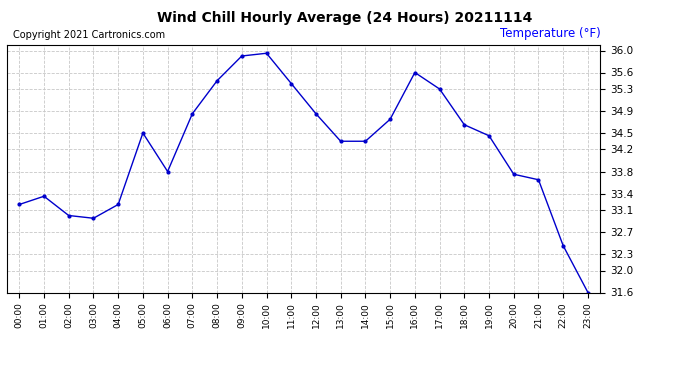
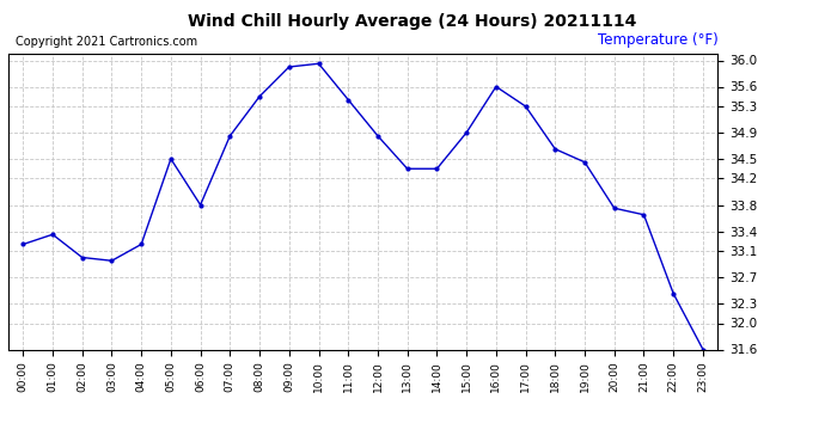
15:00: 34.75 -> 34.90
